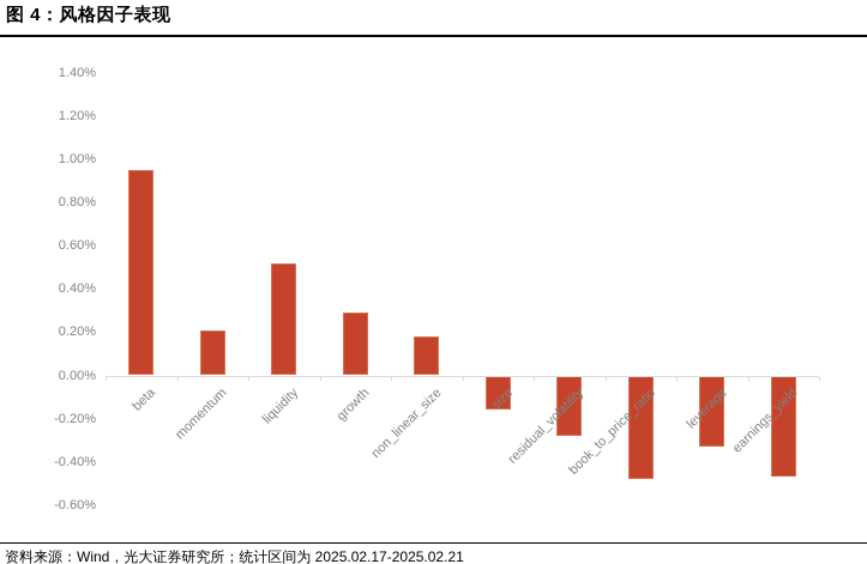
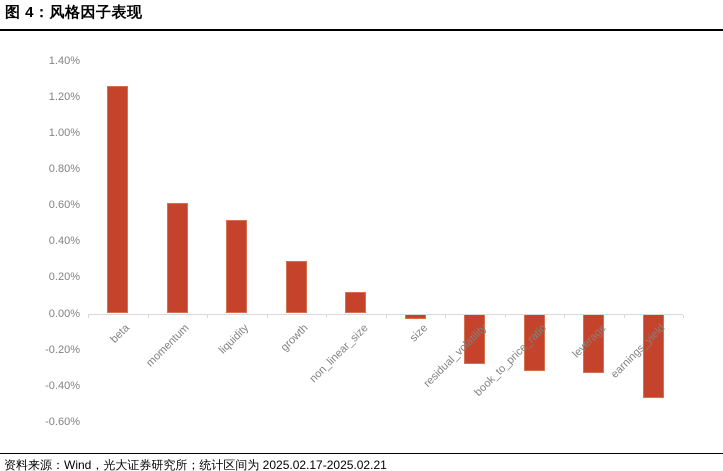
beta: 0.95% -> 1.26%
momentum: 0.21% -> 0.61%
non_linear_size: 0.18% -> 0.12%
size: -0.16% -> -0.03%
book_to_price_ratio: -0.48% -> -0.32%
